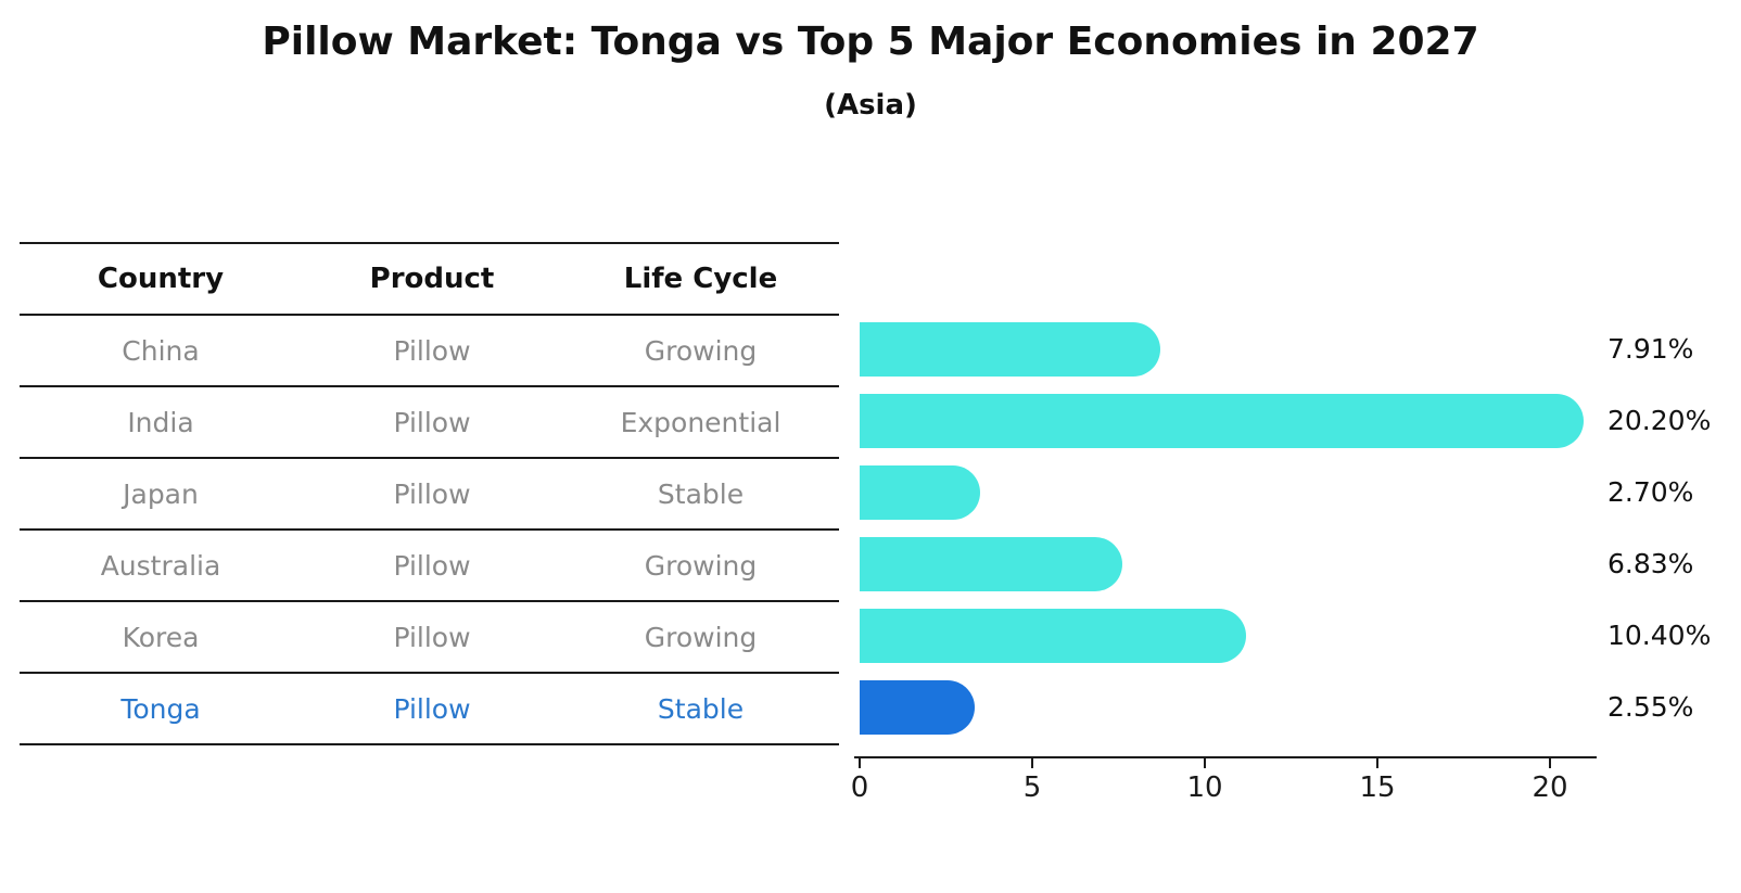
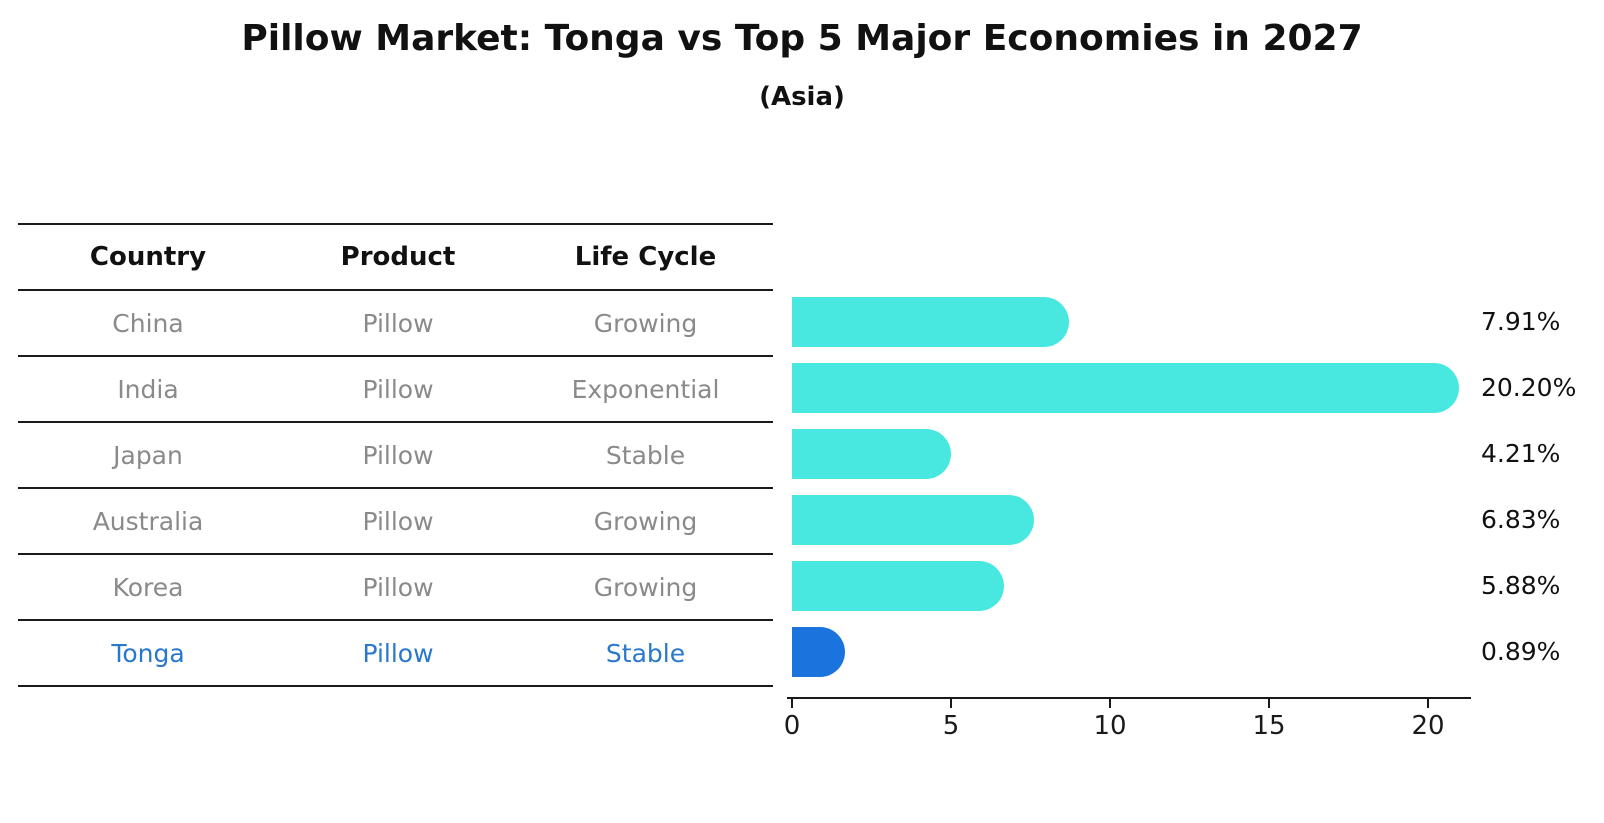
Japan: 2.70% -> 4.21%
Korea: 10.40% -> 5.88%
Tonga: 2.55% -> 0.89%
